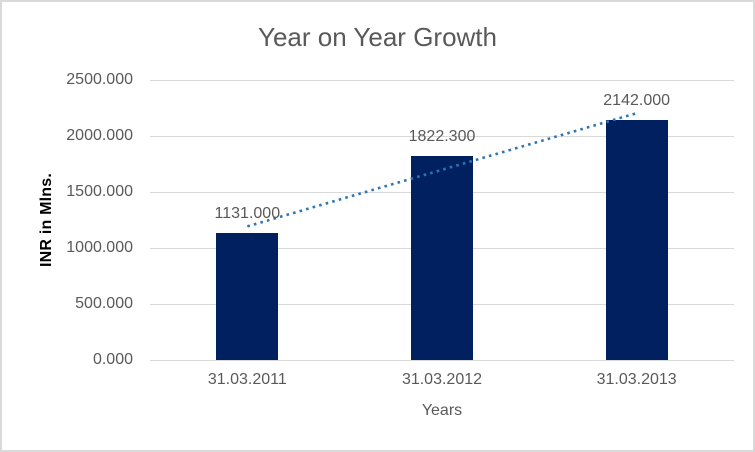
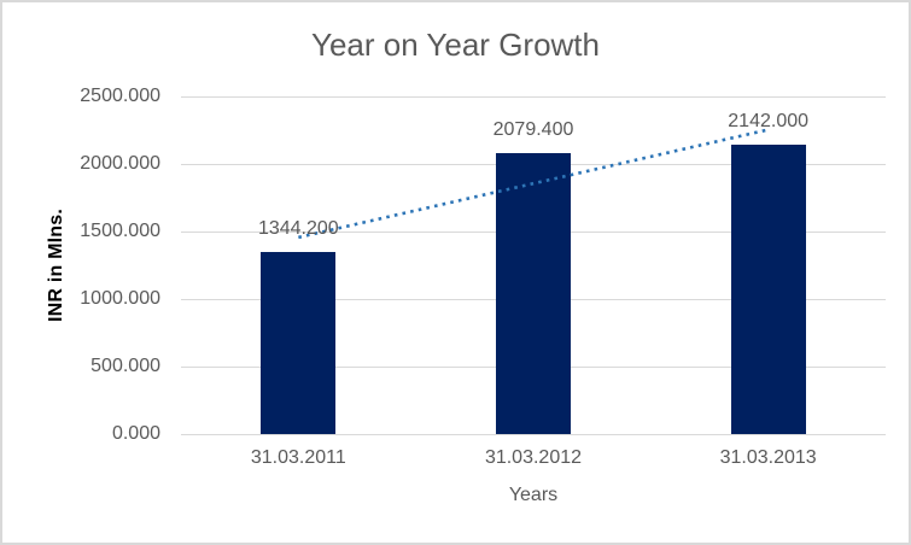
31.03.2011: 1131.000 -> 1344.200
31.03.2012: 1822.300 -> 2079.400
